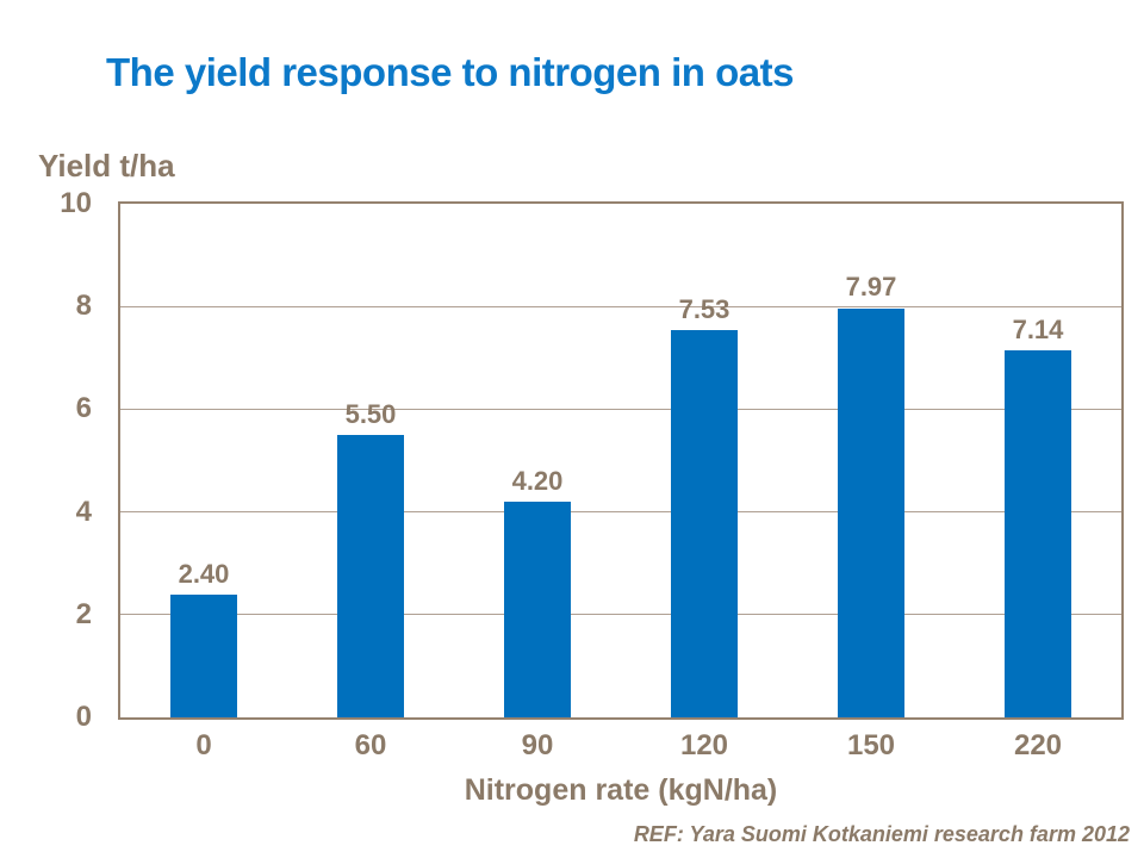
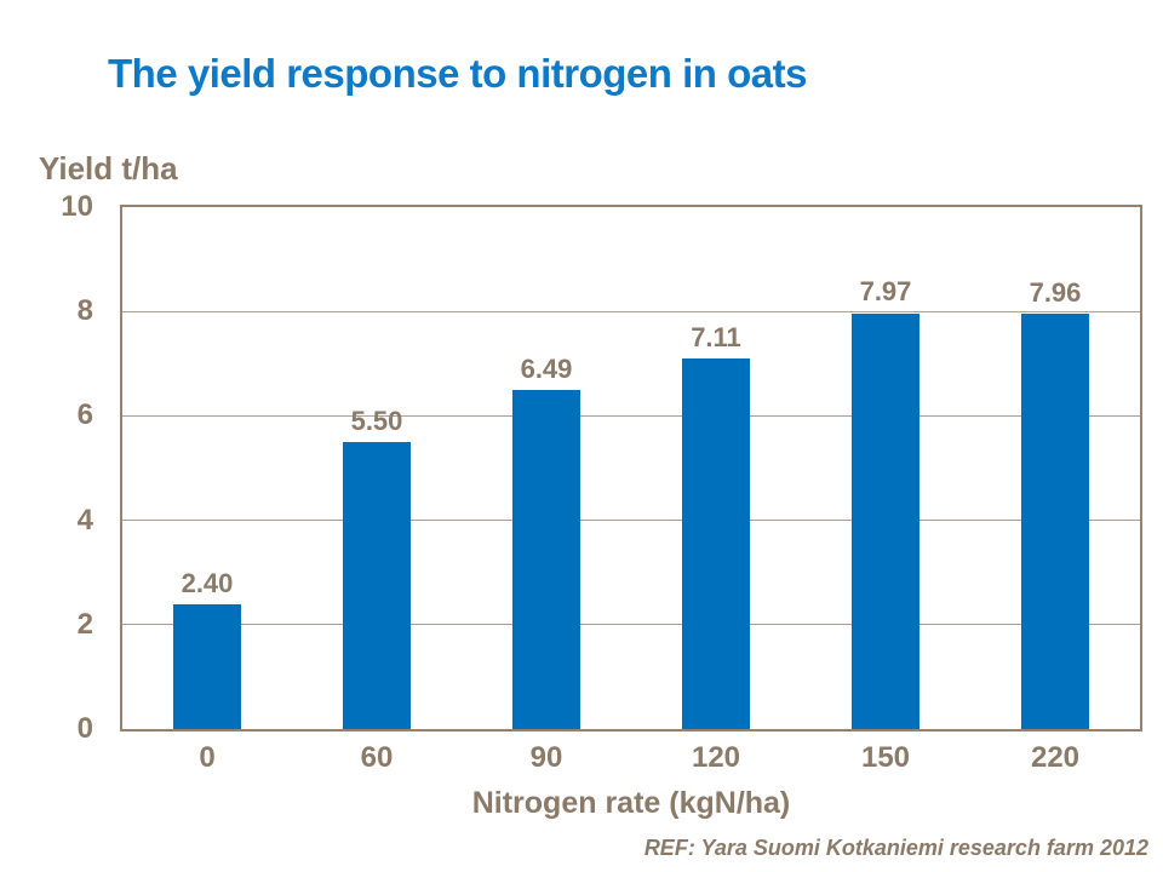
90: 4.20 -> 6.49
120: 7.53 -> 7.11
220: 7.14 -> 7.96
